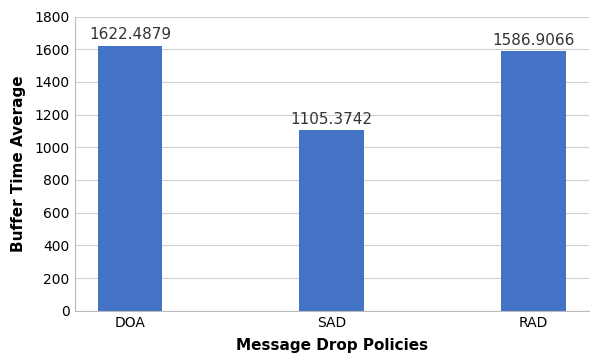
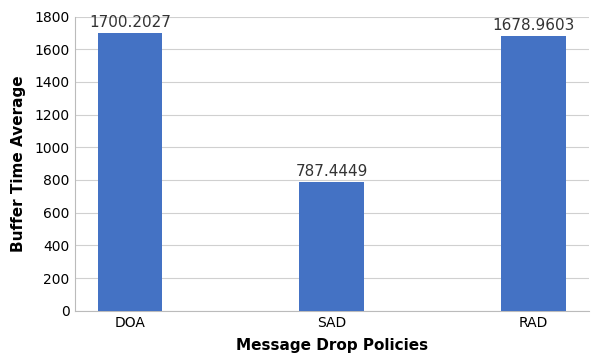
DOA: 1622.4879 -> 1700.2027
SAD: 1105.3742 -> 787.4449
RAD: 1586.9066 -> 1678.9603
